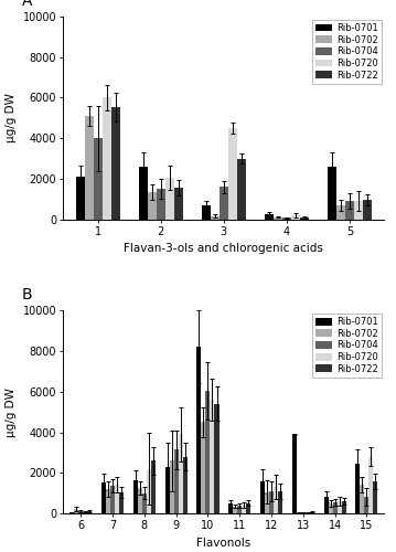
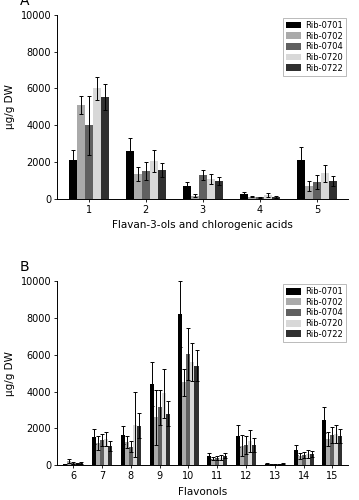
Rib-0704/3: 1600 -> 1300
Rib-0720/3: 4500 -> 1100
Rib-0722/3: 3000 -> 1000
Rib-0701/5: 2600 -> 2100
Rib-0720/5: 900 -> 1400
Rib-0722/8: 2600 -> 2200
Rib-0701/9: 2300 -> 4400
Rib-0701/13: 3900 -> 100
Rib-0704/15: 800 -> 1600
Rib-0720/15: 2800 -> 1700
